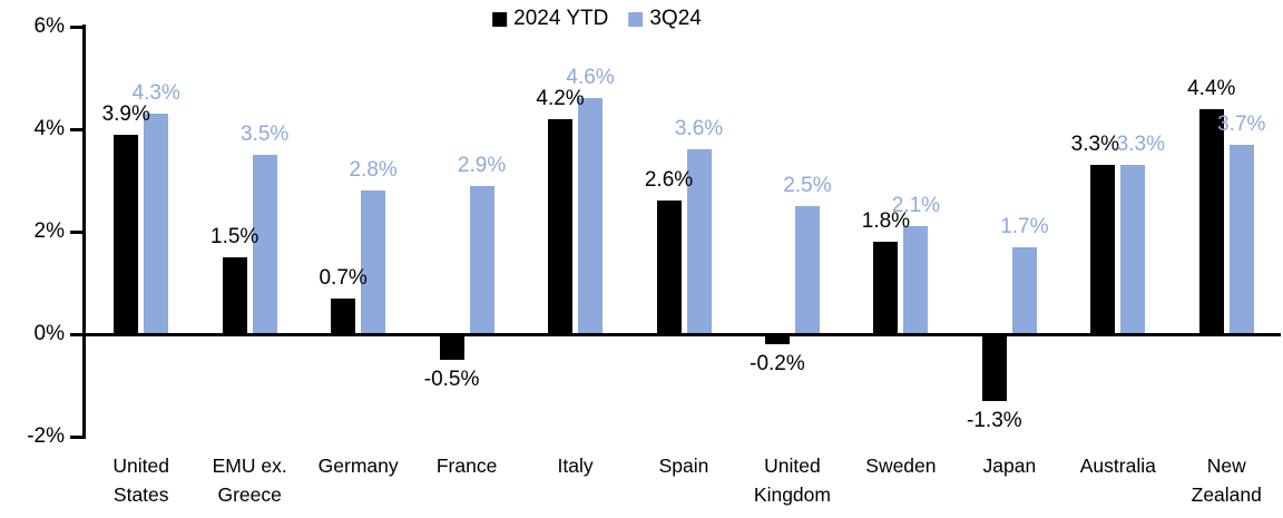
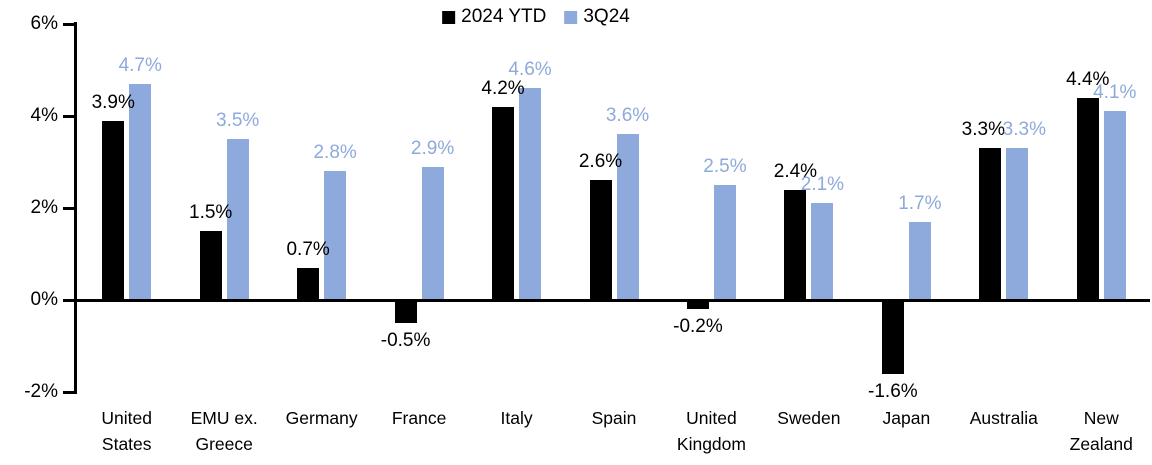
3Q24/United States: 4.3% -> 4.7%
2024 YTD/Sweden: 1.8% -> 2.4%
2024 YTD/Japan: -1.3% -> -1.6%
3Q24/New Zealand: 3.7% -> 4.1%
